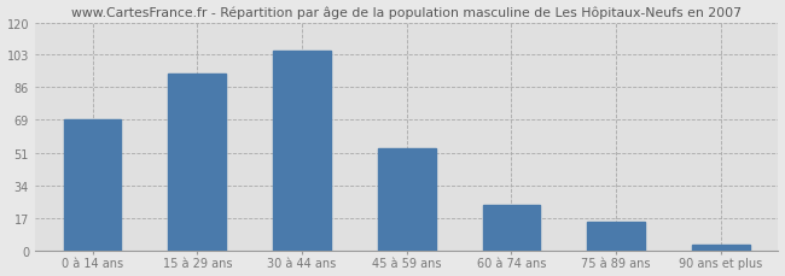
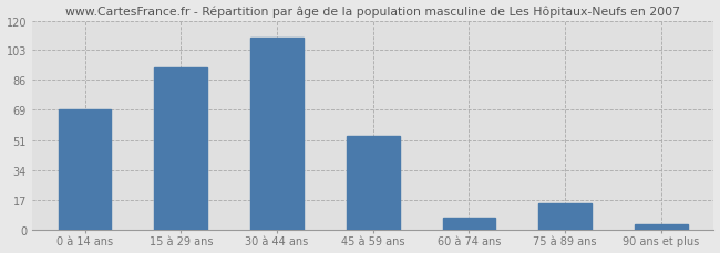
30 à 44 ans: 105 -> 110
60 à 74 ans: 24 -> 7
